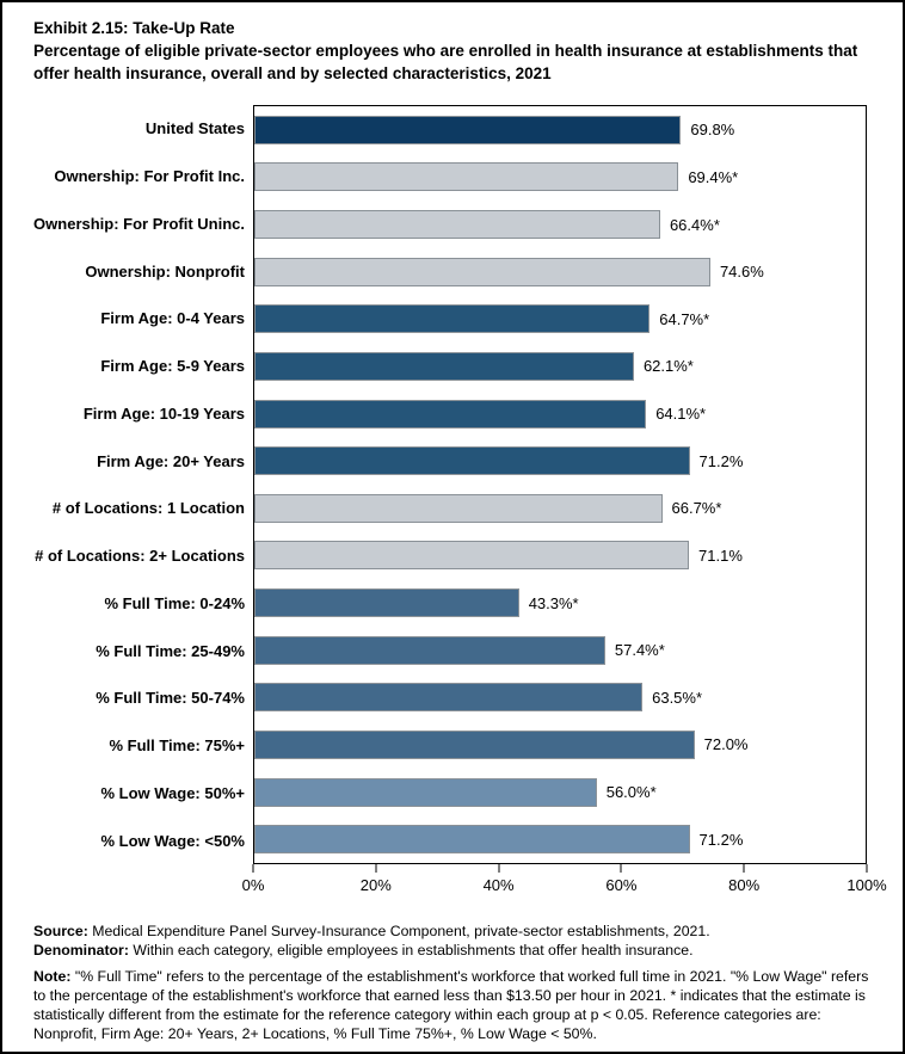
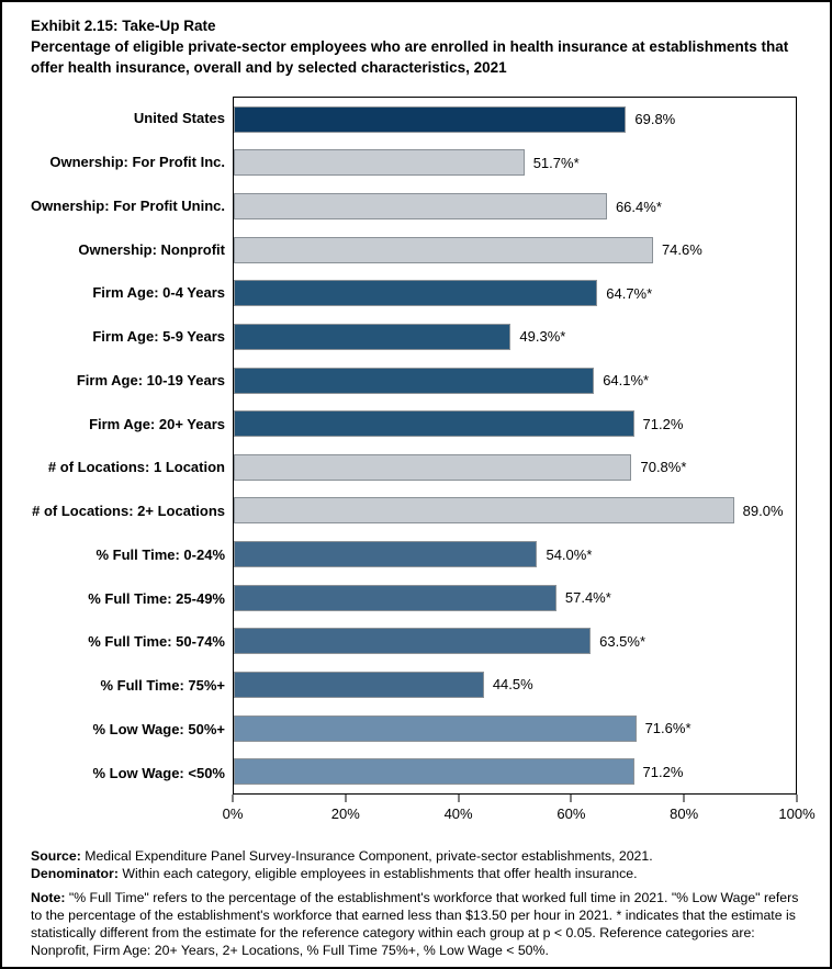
Ownership: For Profit Inc.: 69.4 -> 51.7
Firm Age: 5-9 Years: 62.1 -> 49.3
# of Locations: 1 Location: 66.7 -> 70.8
# of Locations: 2+ Locations: 71.1% -> 89.0%
% Full Time: 0-24%: 43.3 -> 54.0
% Full Time: 75%+: 72.0% -> 44.5%
% Low Wage: 50%+: 56.0 -> 71.6
